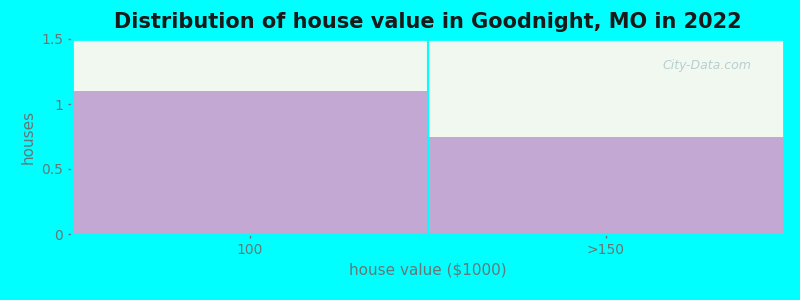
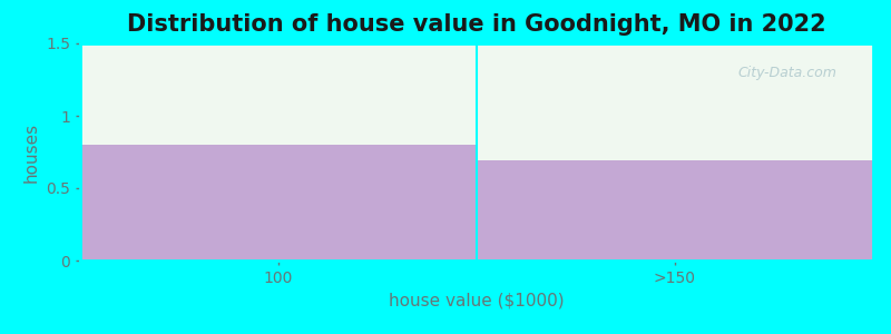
100: 1.10 -> 0.80
>150: 0.75 -> 0.69
